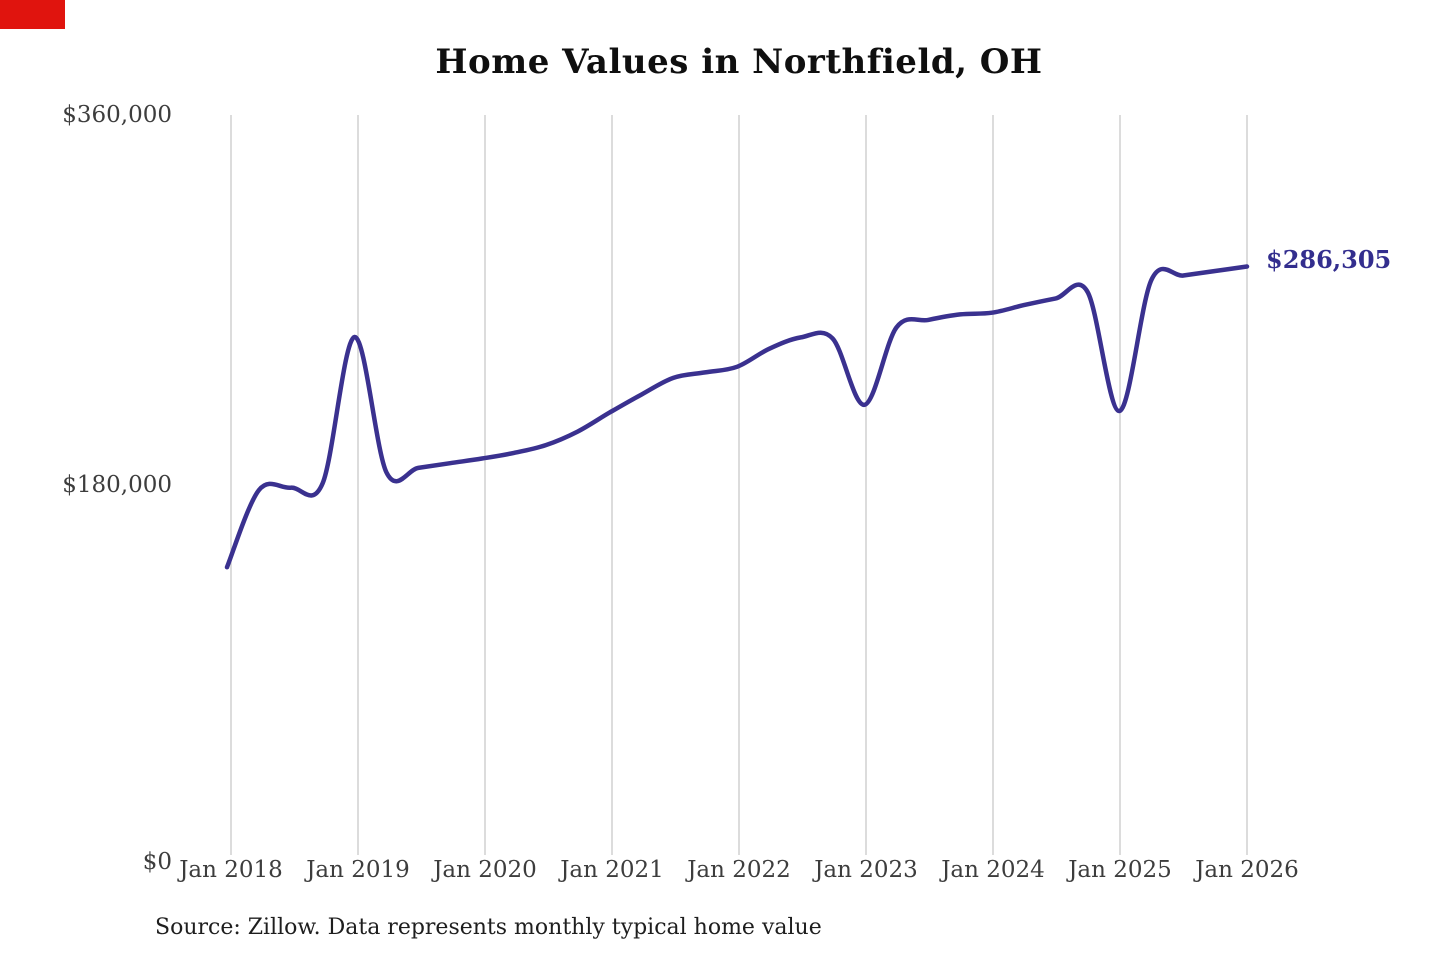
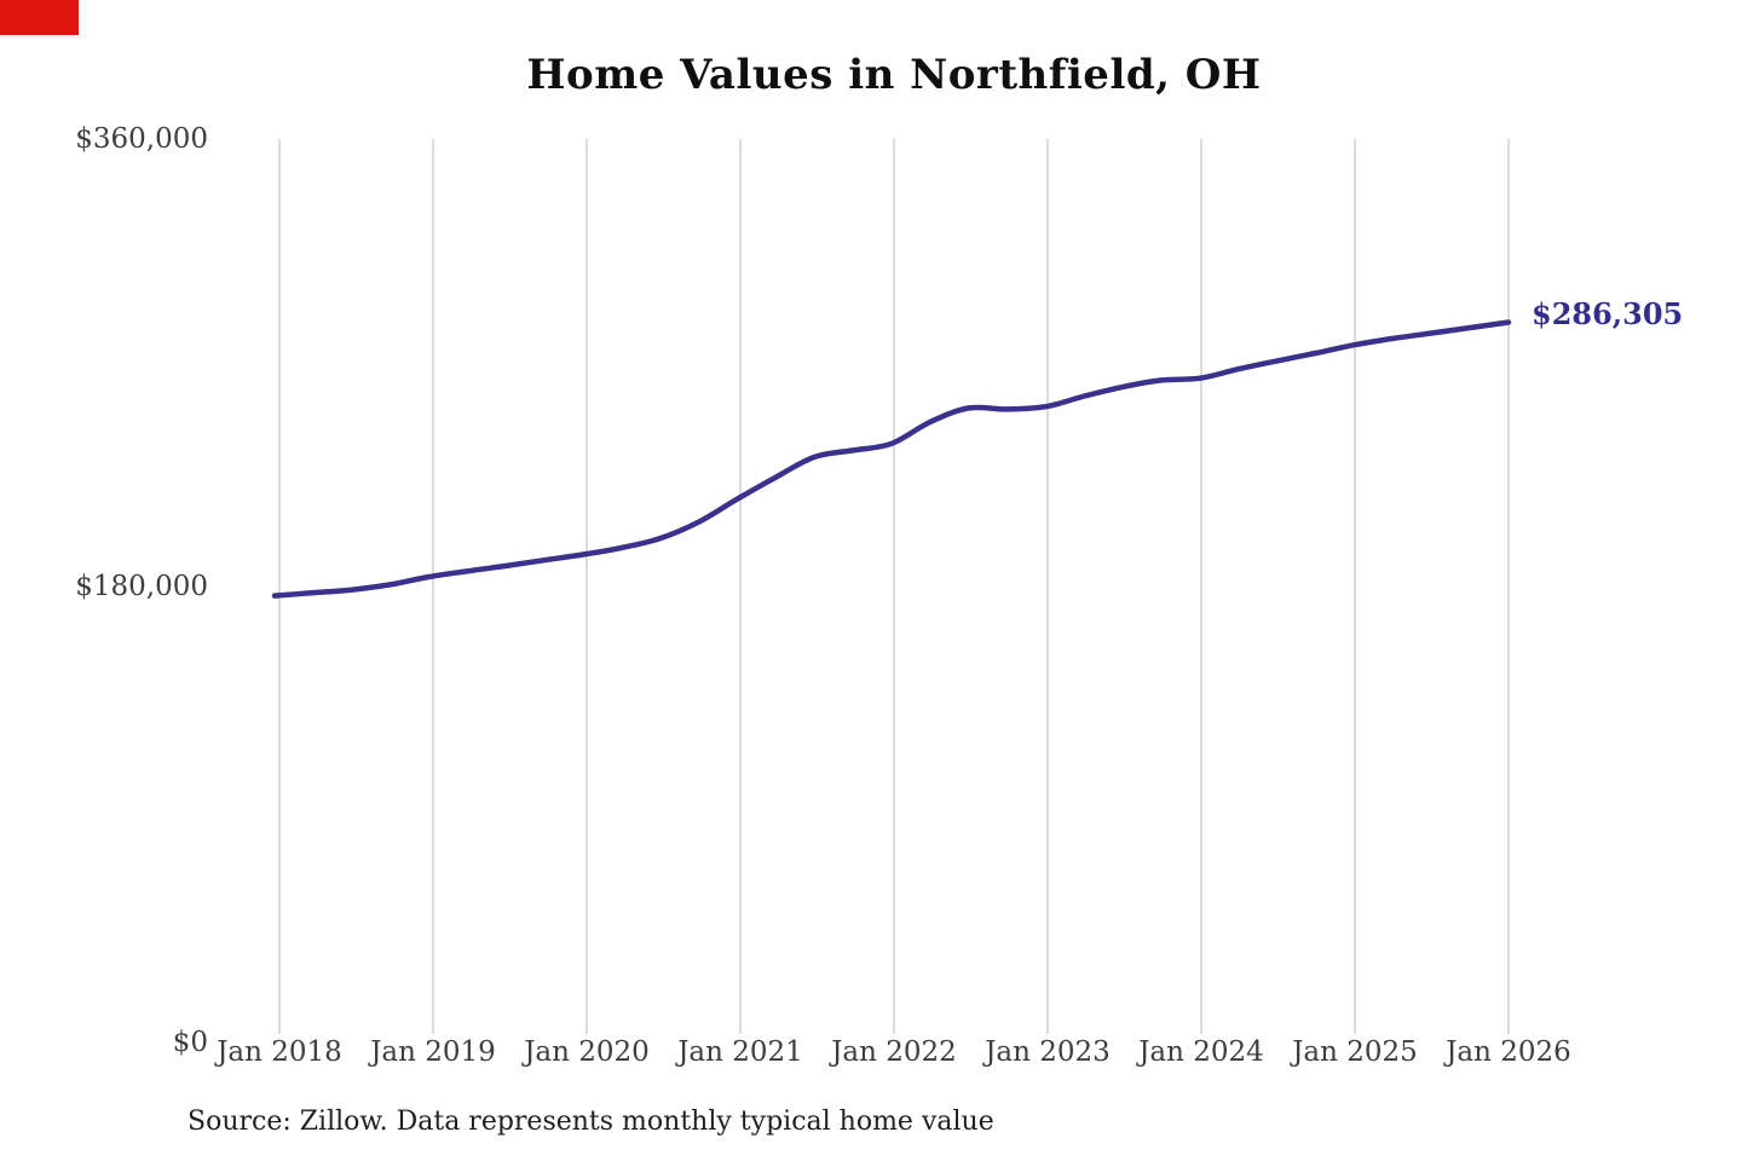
Jan 2018: $140000 -> $176000
Jan 2019: $252000 -> $184000
Jan 2023: $219000 -> $252000
Jan 2025: $216000 -> $277000
